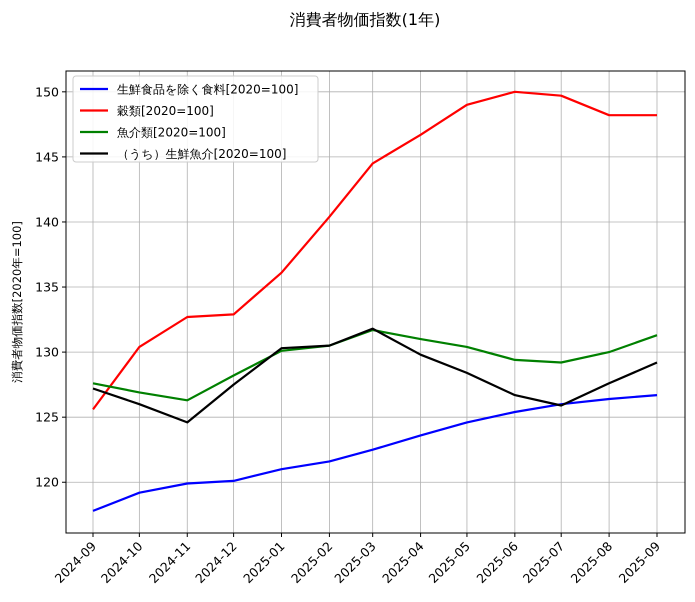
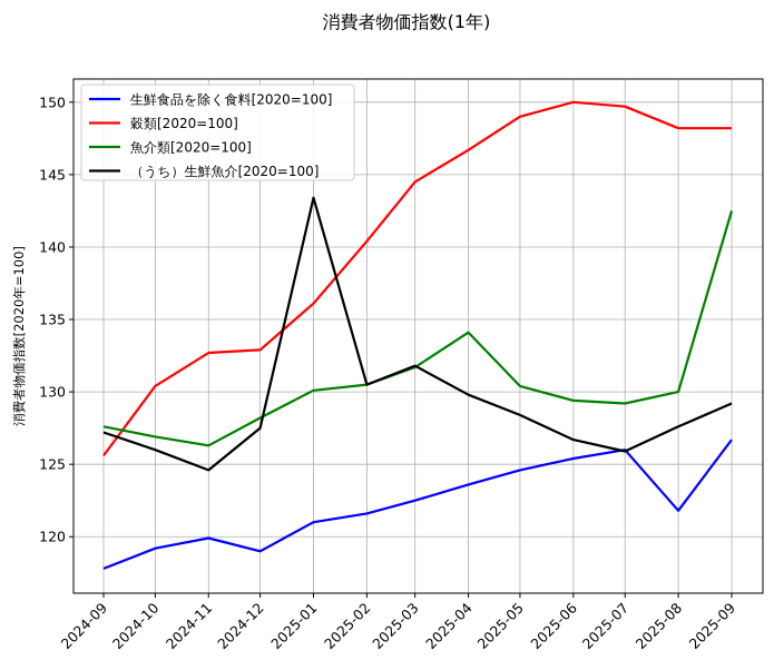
生鮮食品を除く食料[2020=100]/2024-12: 120.1 -> 119.0
（うち）生鮮魚介[2020=100]/2025-01: 130.3 -> 143.4
魚介類[2020=100]/2025-04: 131.0 -> 134.1
生鮮食品を除く食料[2020=100]/2025-08: 126.4 -> 121.8
魚介類[2020=100]/2025-09: 131.3 -> 142.5
